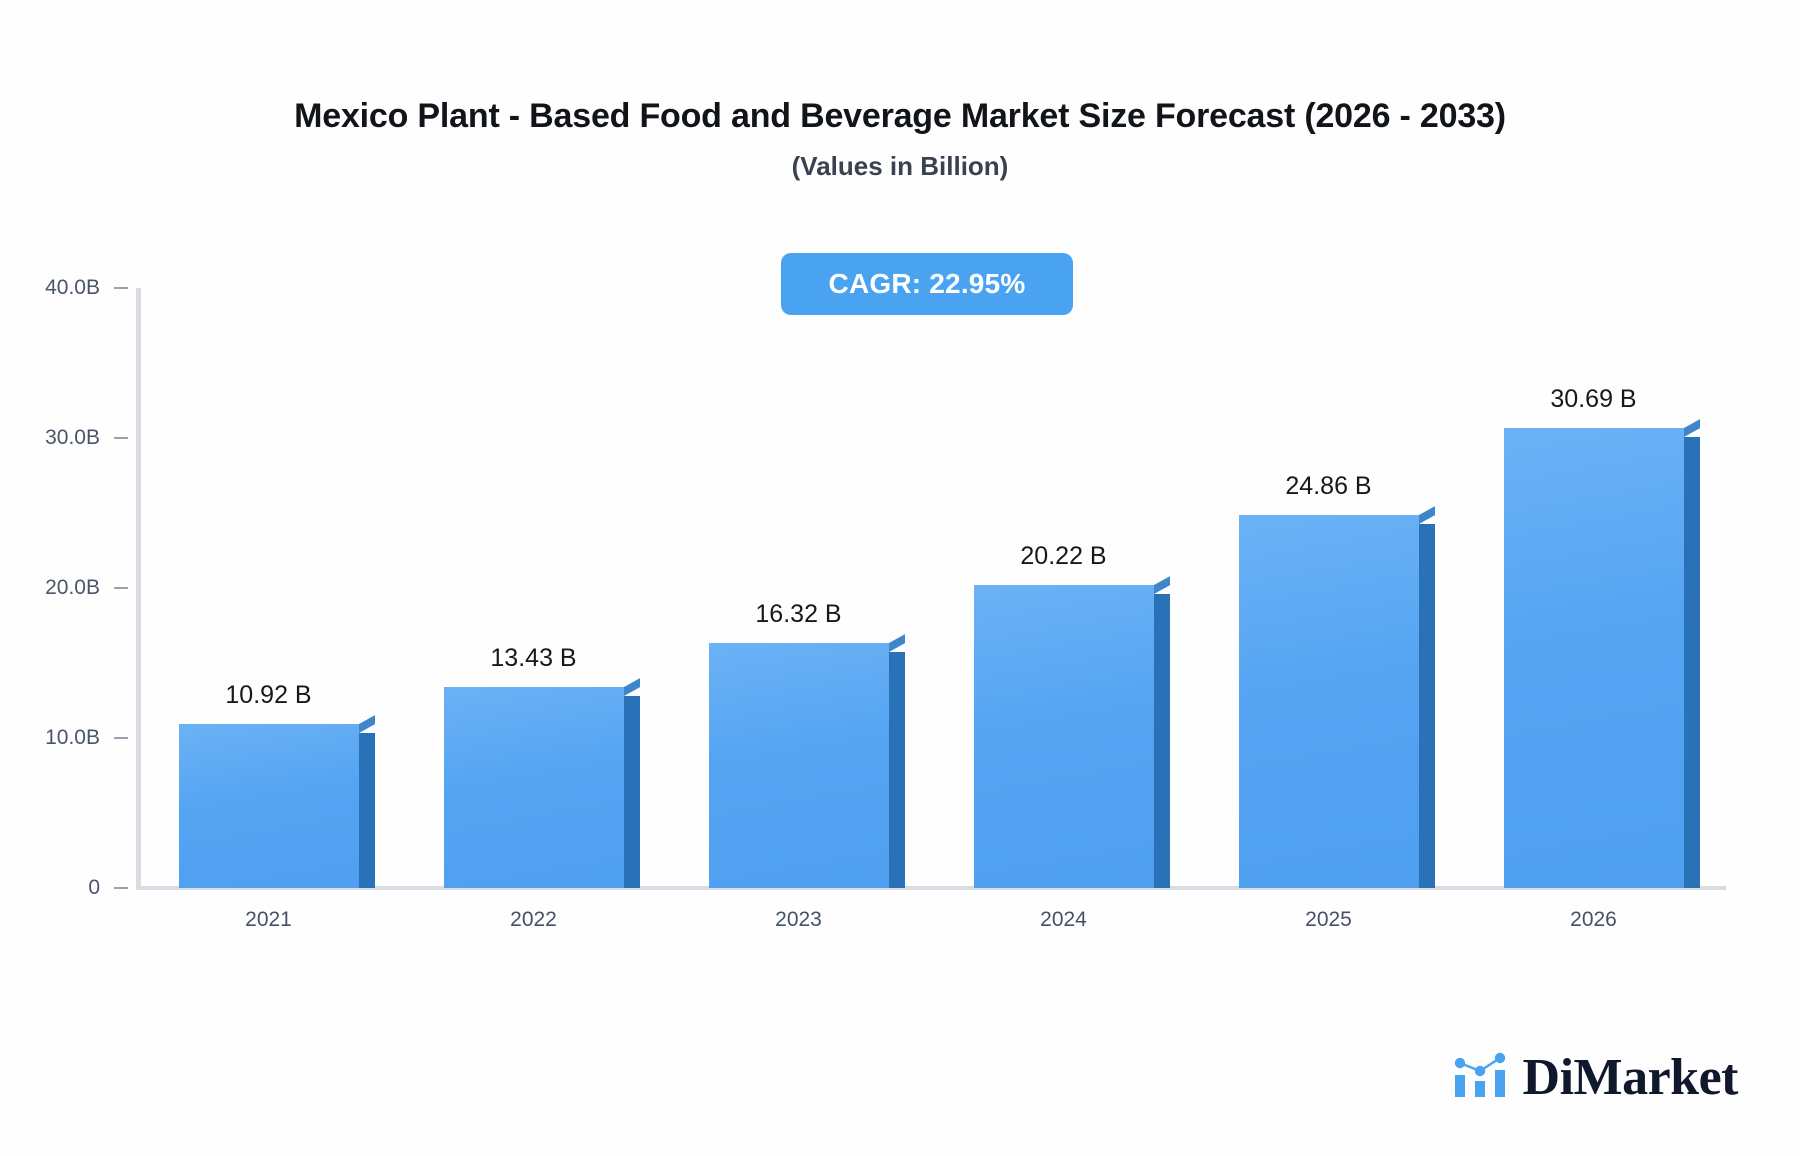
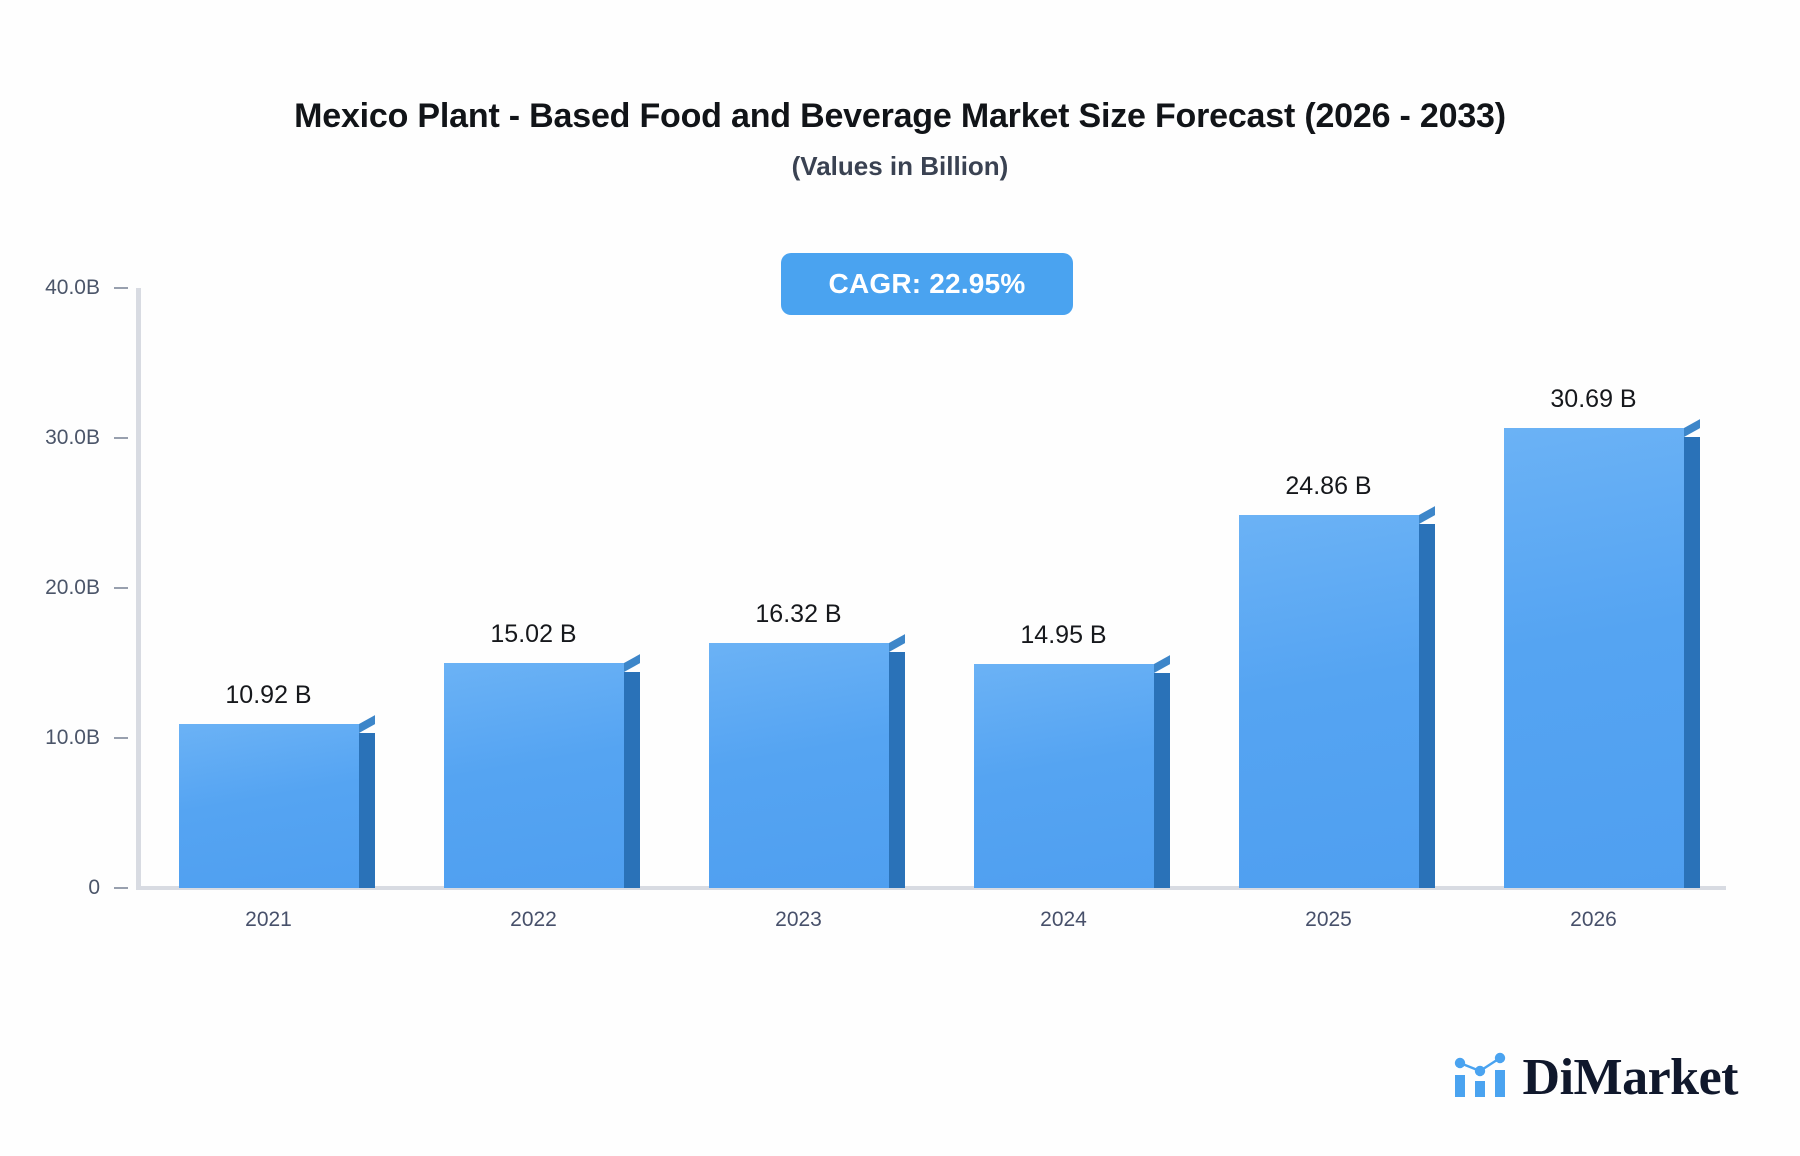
2022: 13.43 -> 15.02
2024: 20.22 -> 14.95
